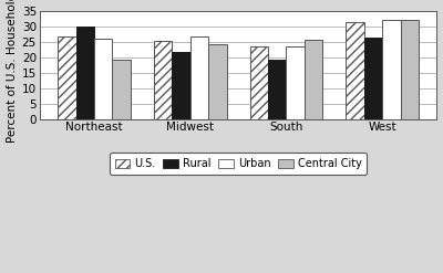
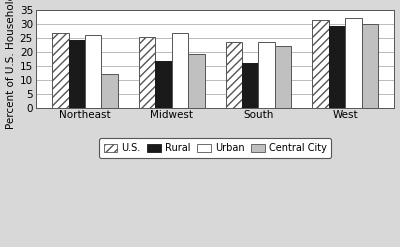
Rural/Northeast: 30.0 -> 24.0
Central City/Northeast: 19.0 -> 12.0
Rural/Midwest: 21.5 -> 16.5
Central City/Midwest: 24.0 -> 19.0
Rural/South: 19.3 -> 16.0
Central City/South: 25.5 -> 22.0
Rural/West: 26.2 -> 29.0
Central City/West: 32.0 -> 30.0
